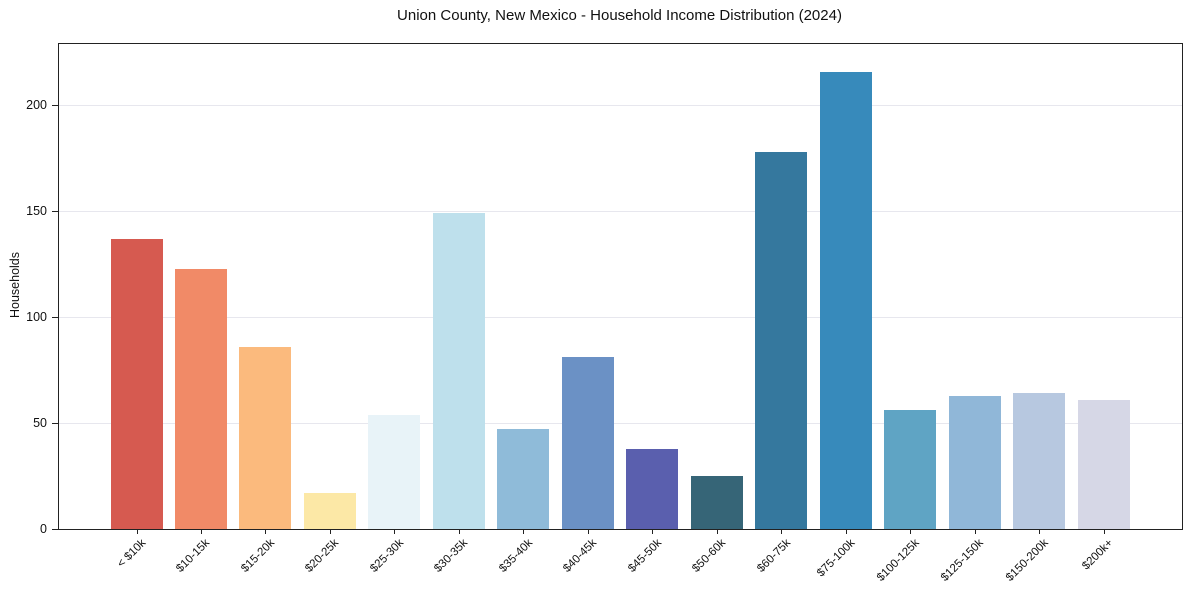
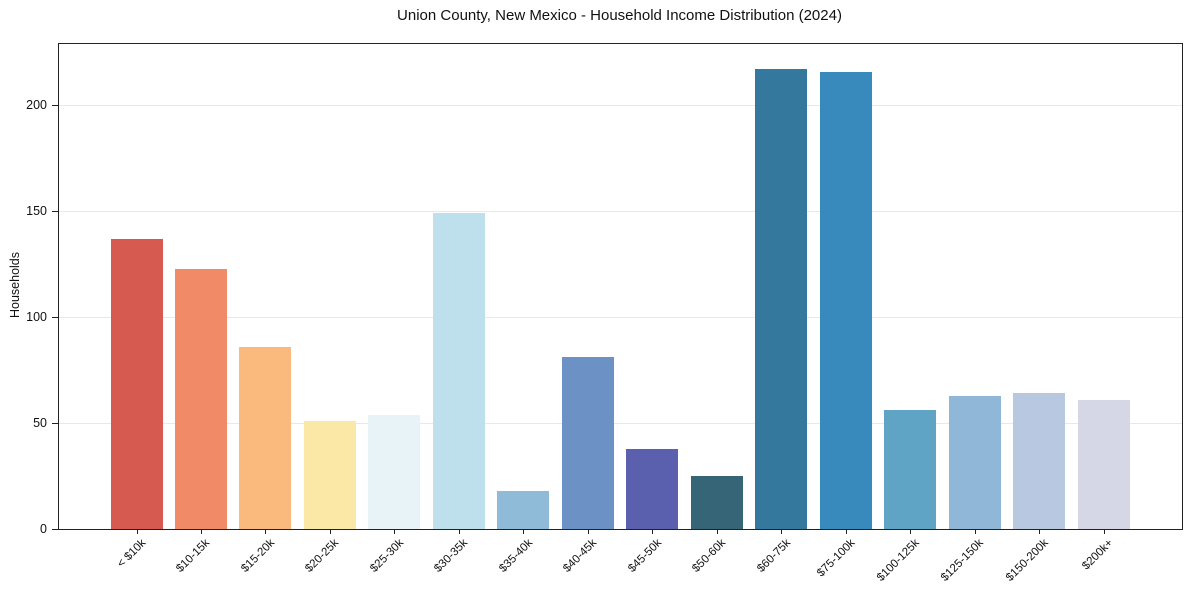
$20-25k: 17 -> 51
$35-40k: 47 -> 18
$60-75k: 178 -> 217
